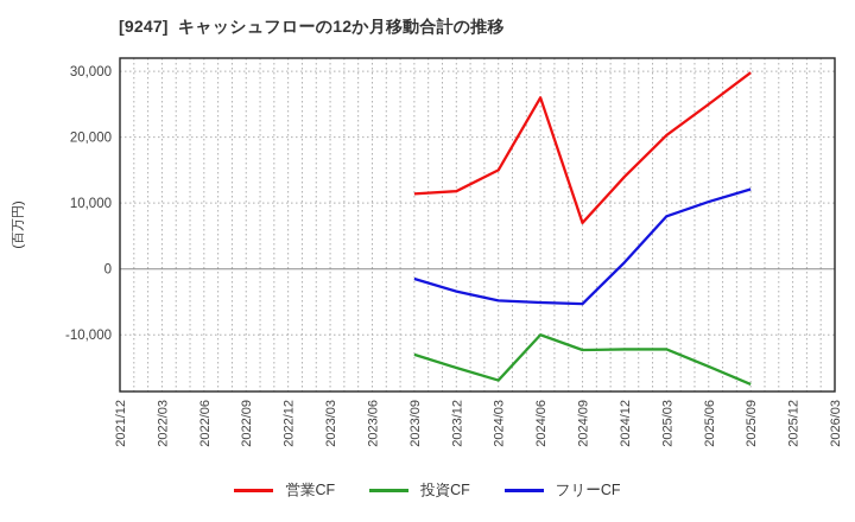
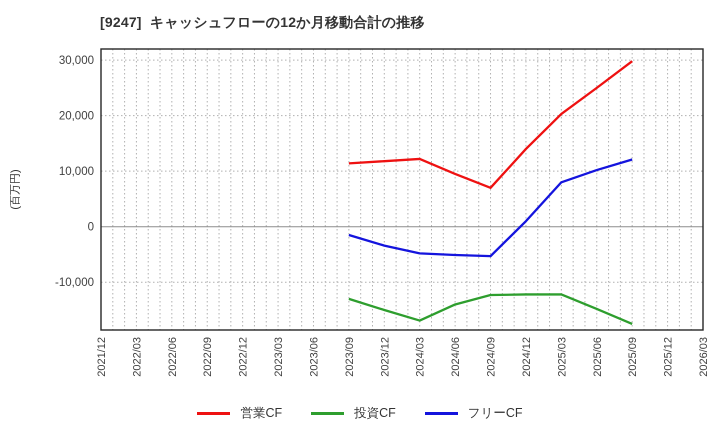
営業CF/2024/03: 15000 -> 12000
営業CF/2024/06: 26000 -> 10000
投資CF/2024/06: -10000 -> -14000
